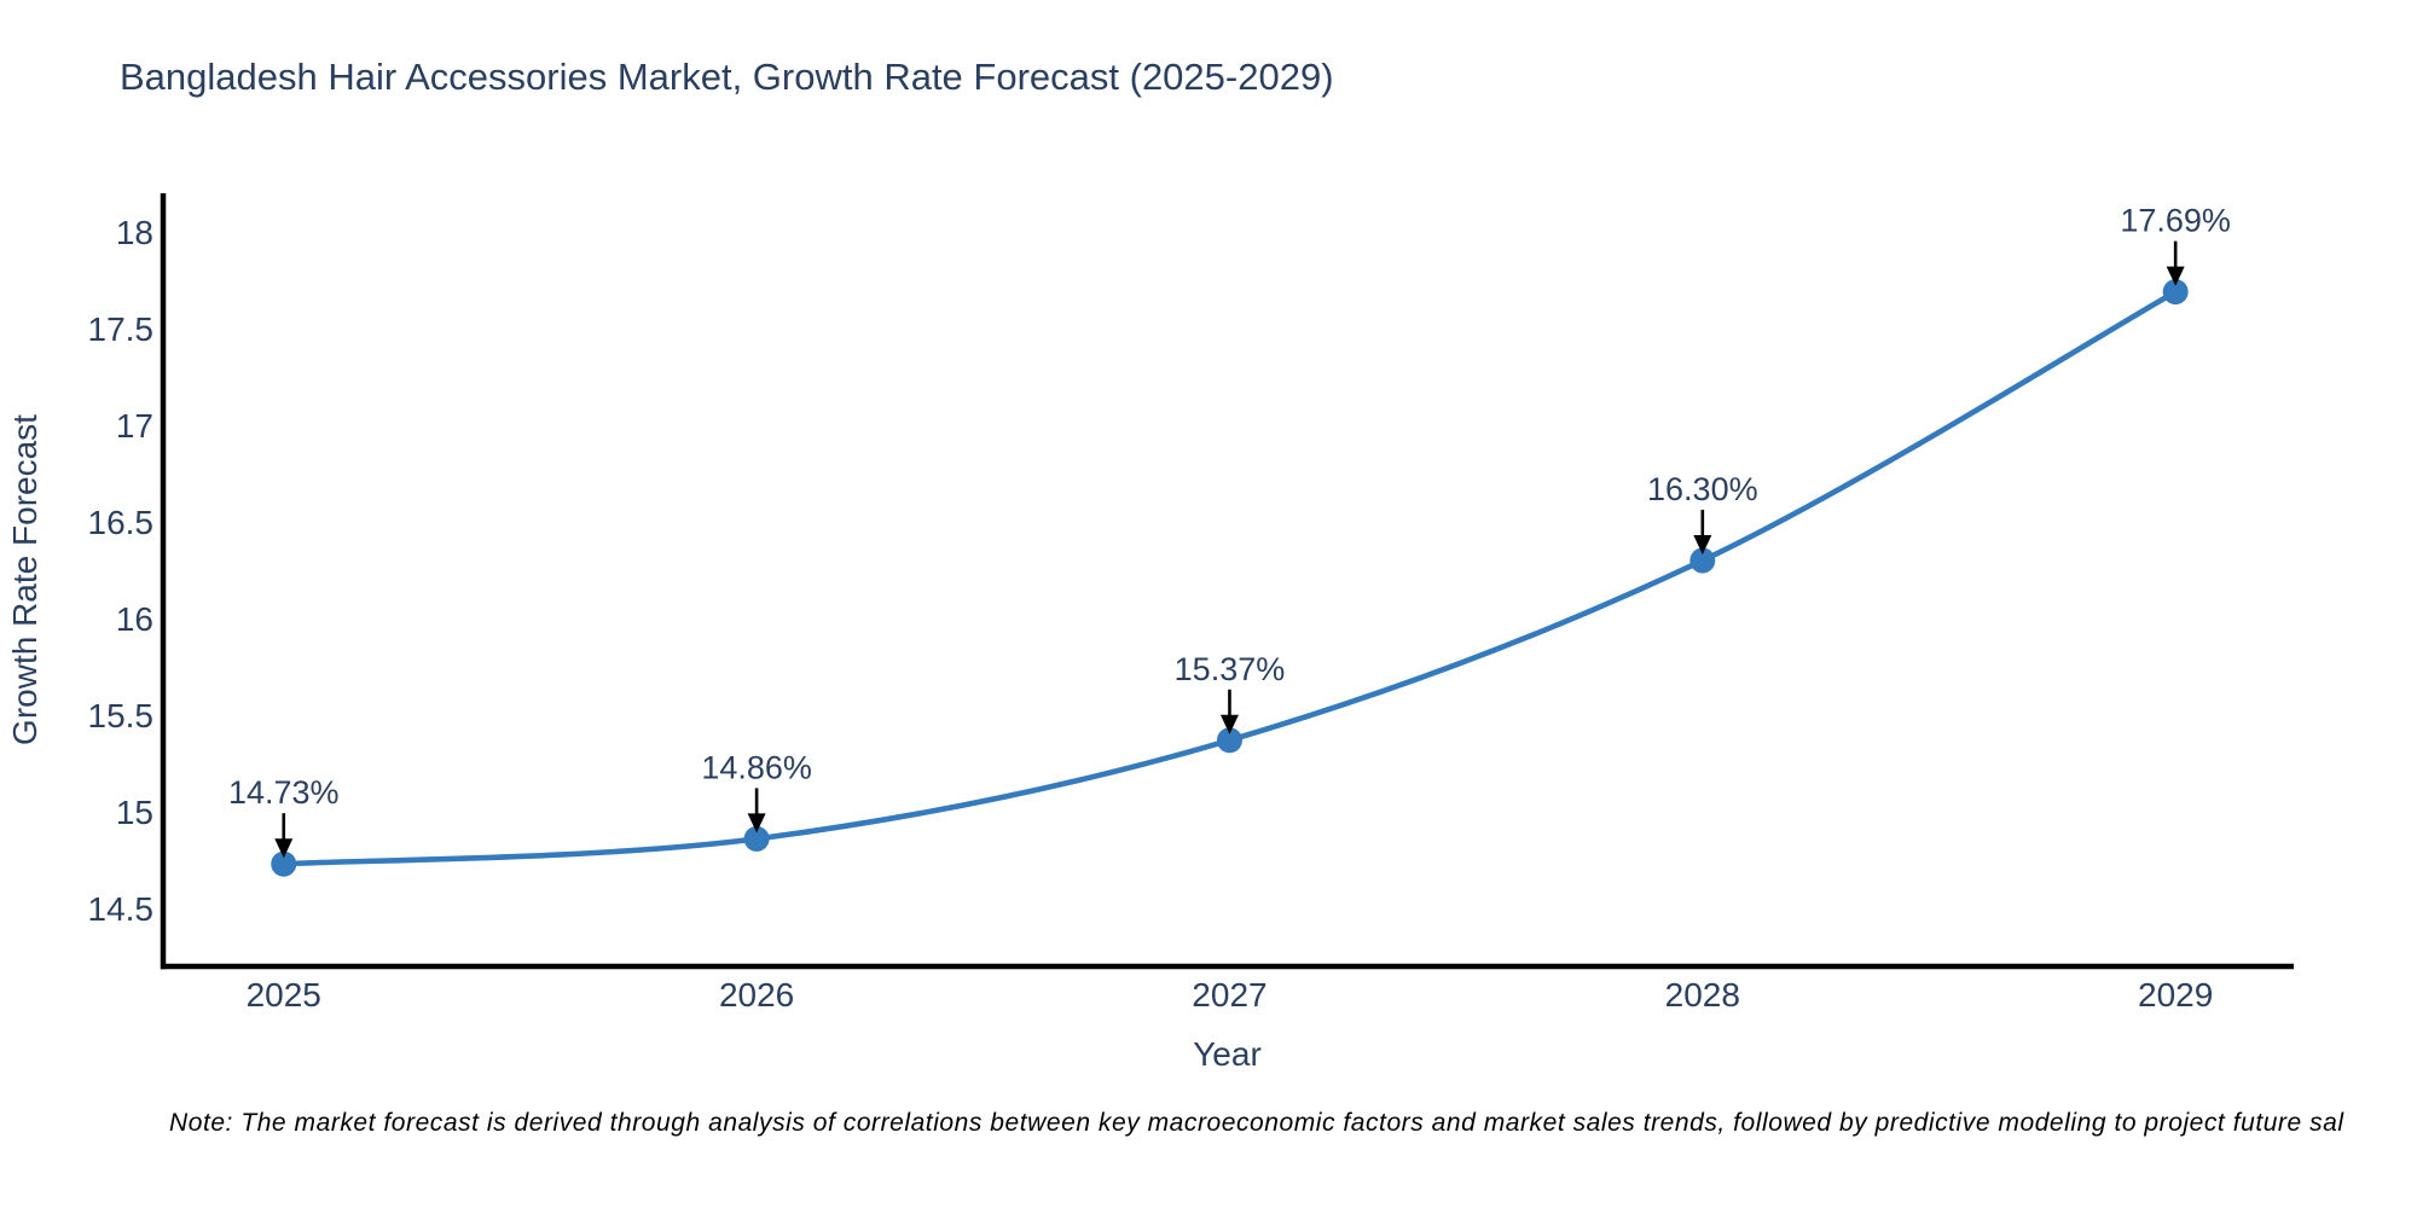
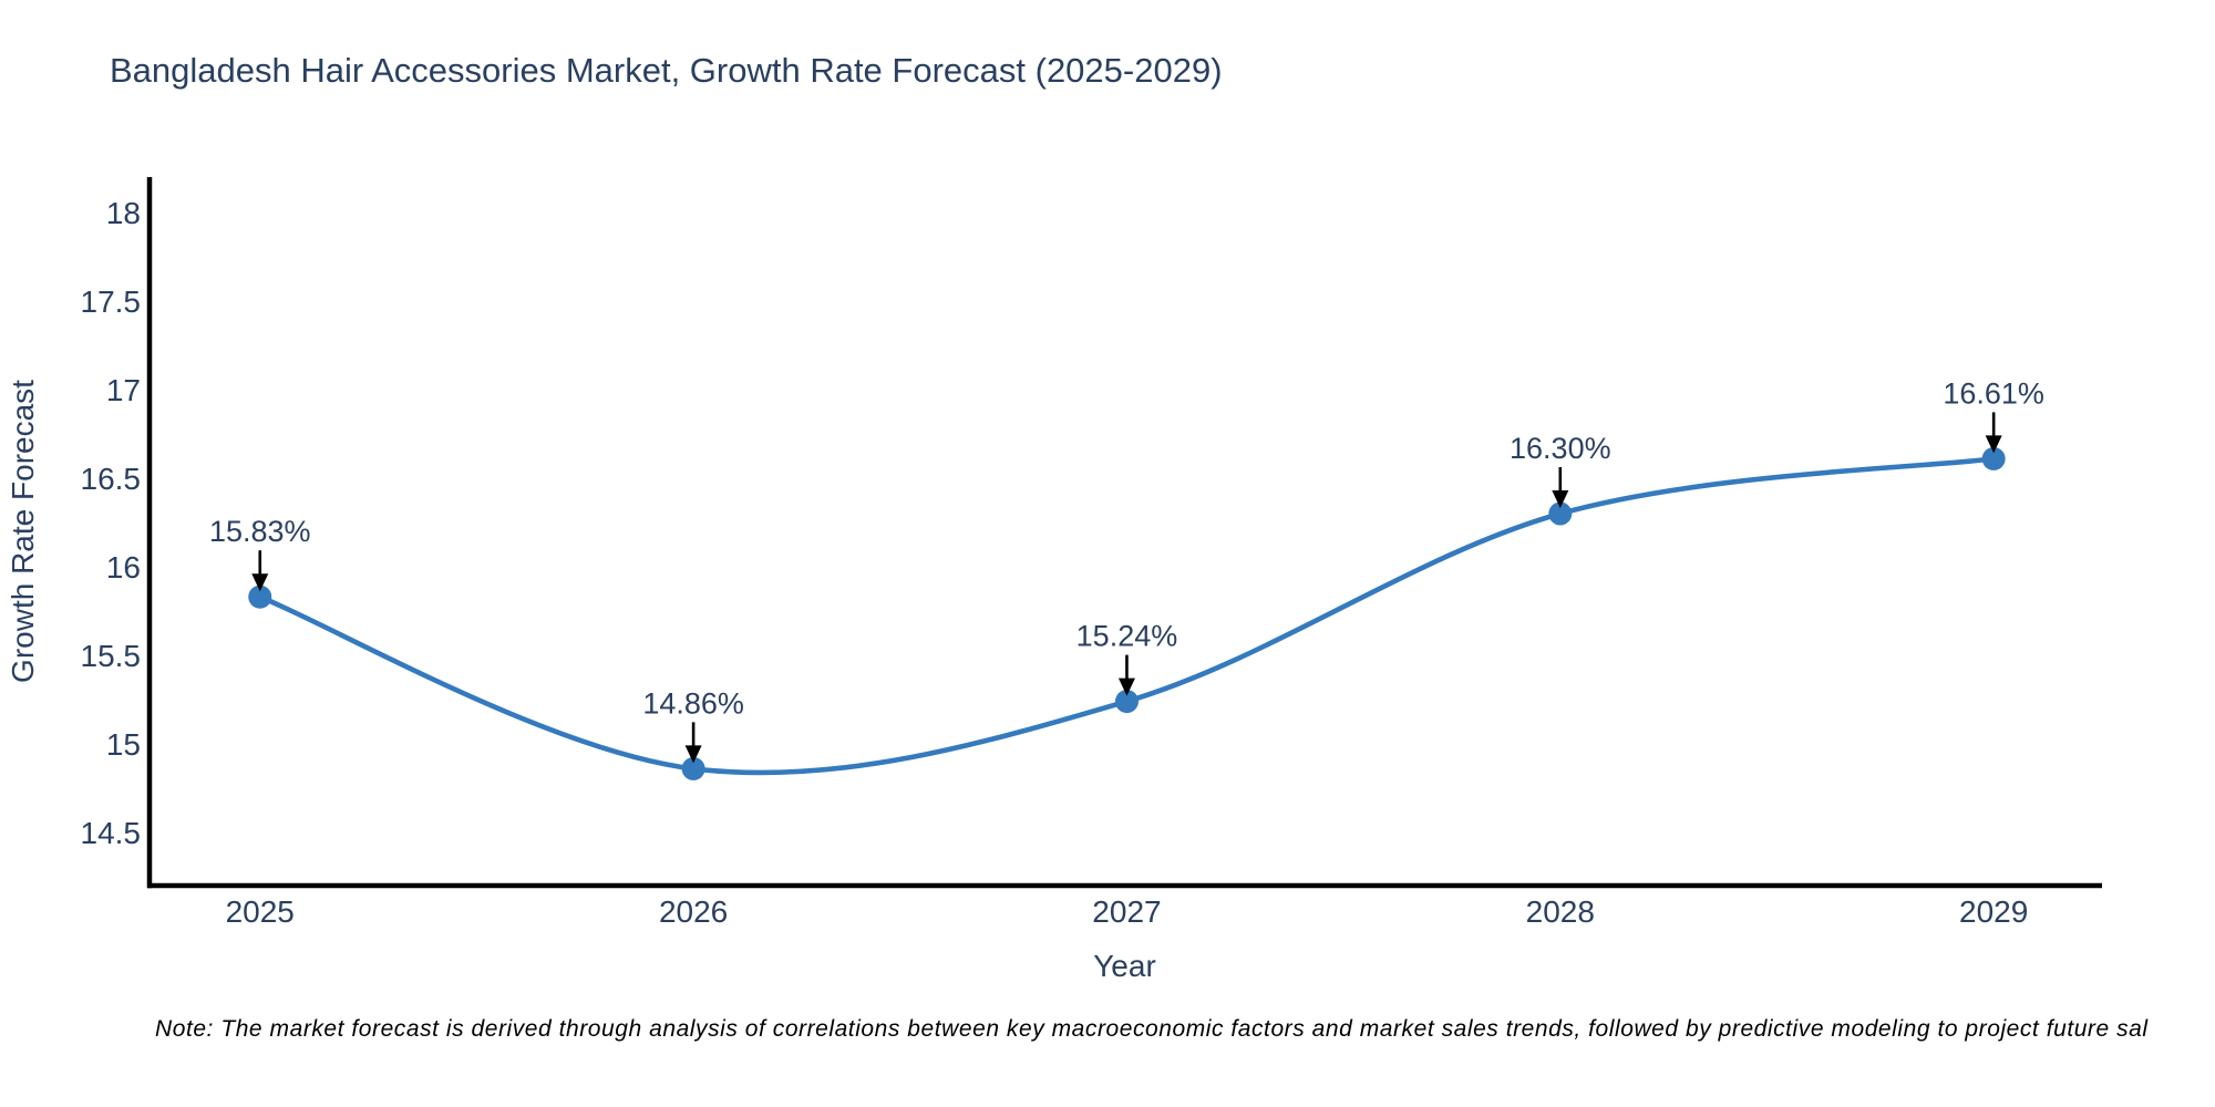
2025: 14.73% -> 15.83%
2027: 15.37% -> 15.24%
2029: 17.69% -> 16.61%
